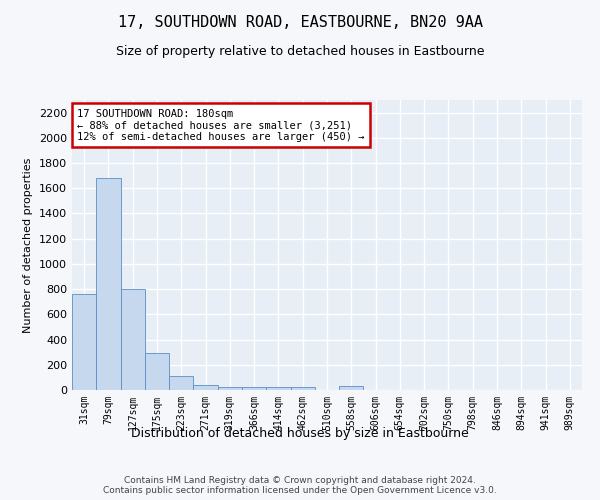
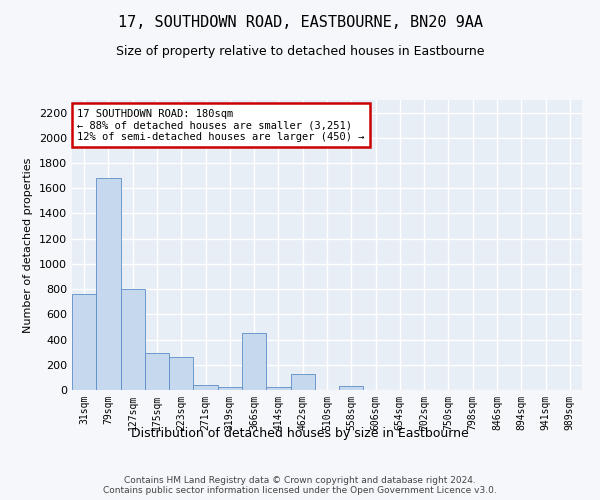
223sqm: 120 -> 260
366sqm: 20 -> 450
462sqm: 20 -> 130
